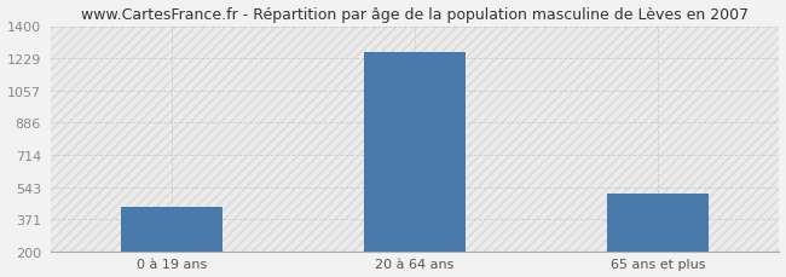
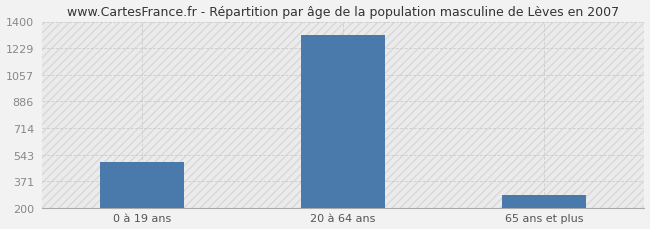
0 à 19 ans: 440 -> 490
20 à 64 ans: 1260 -> 1310
65 ans et plus: 510 -> 280
